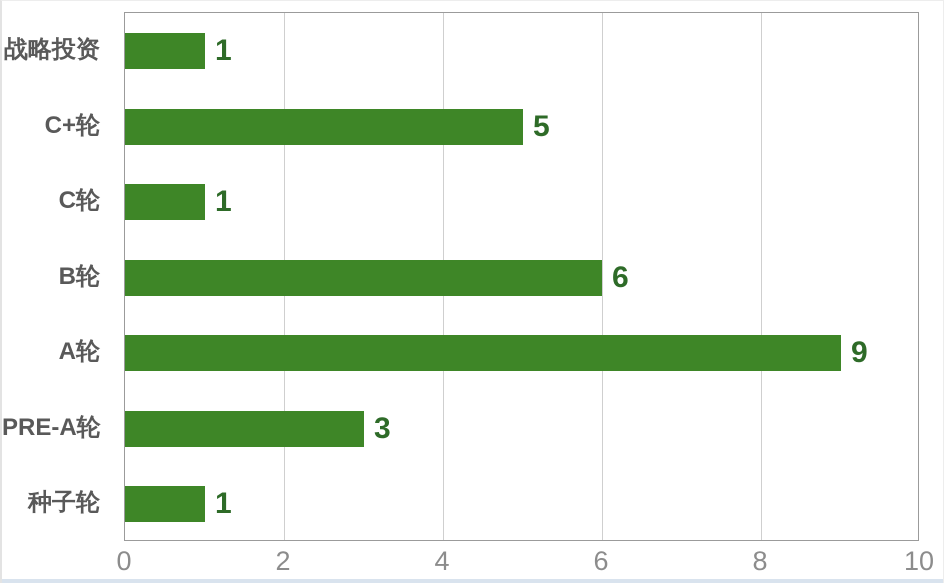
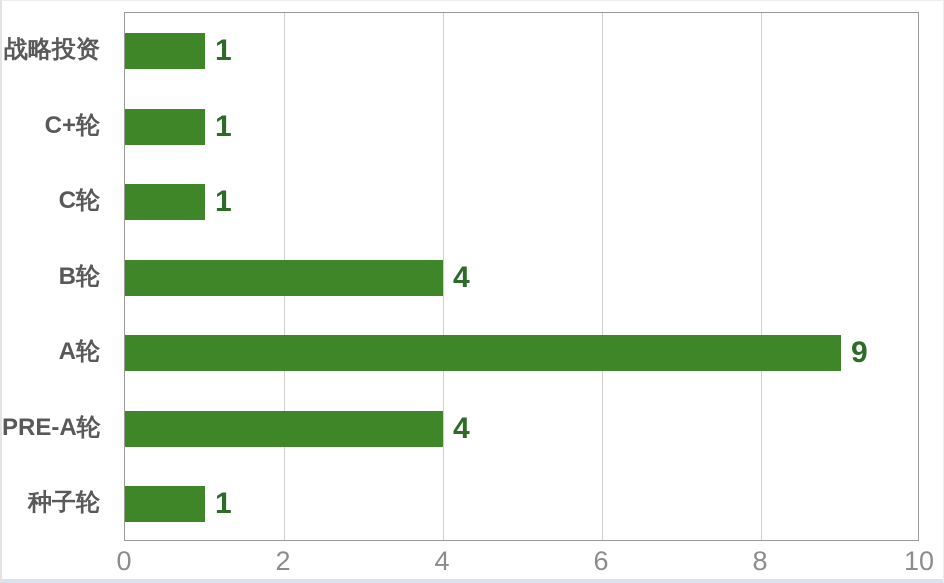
C+轮: 5 -> 1
B轮: 6 -> 4
PRE-A轮: 3 -> 4
